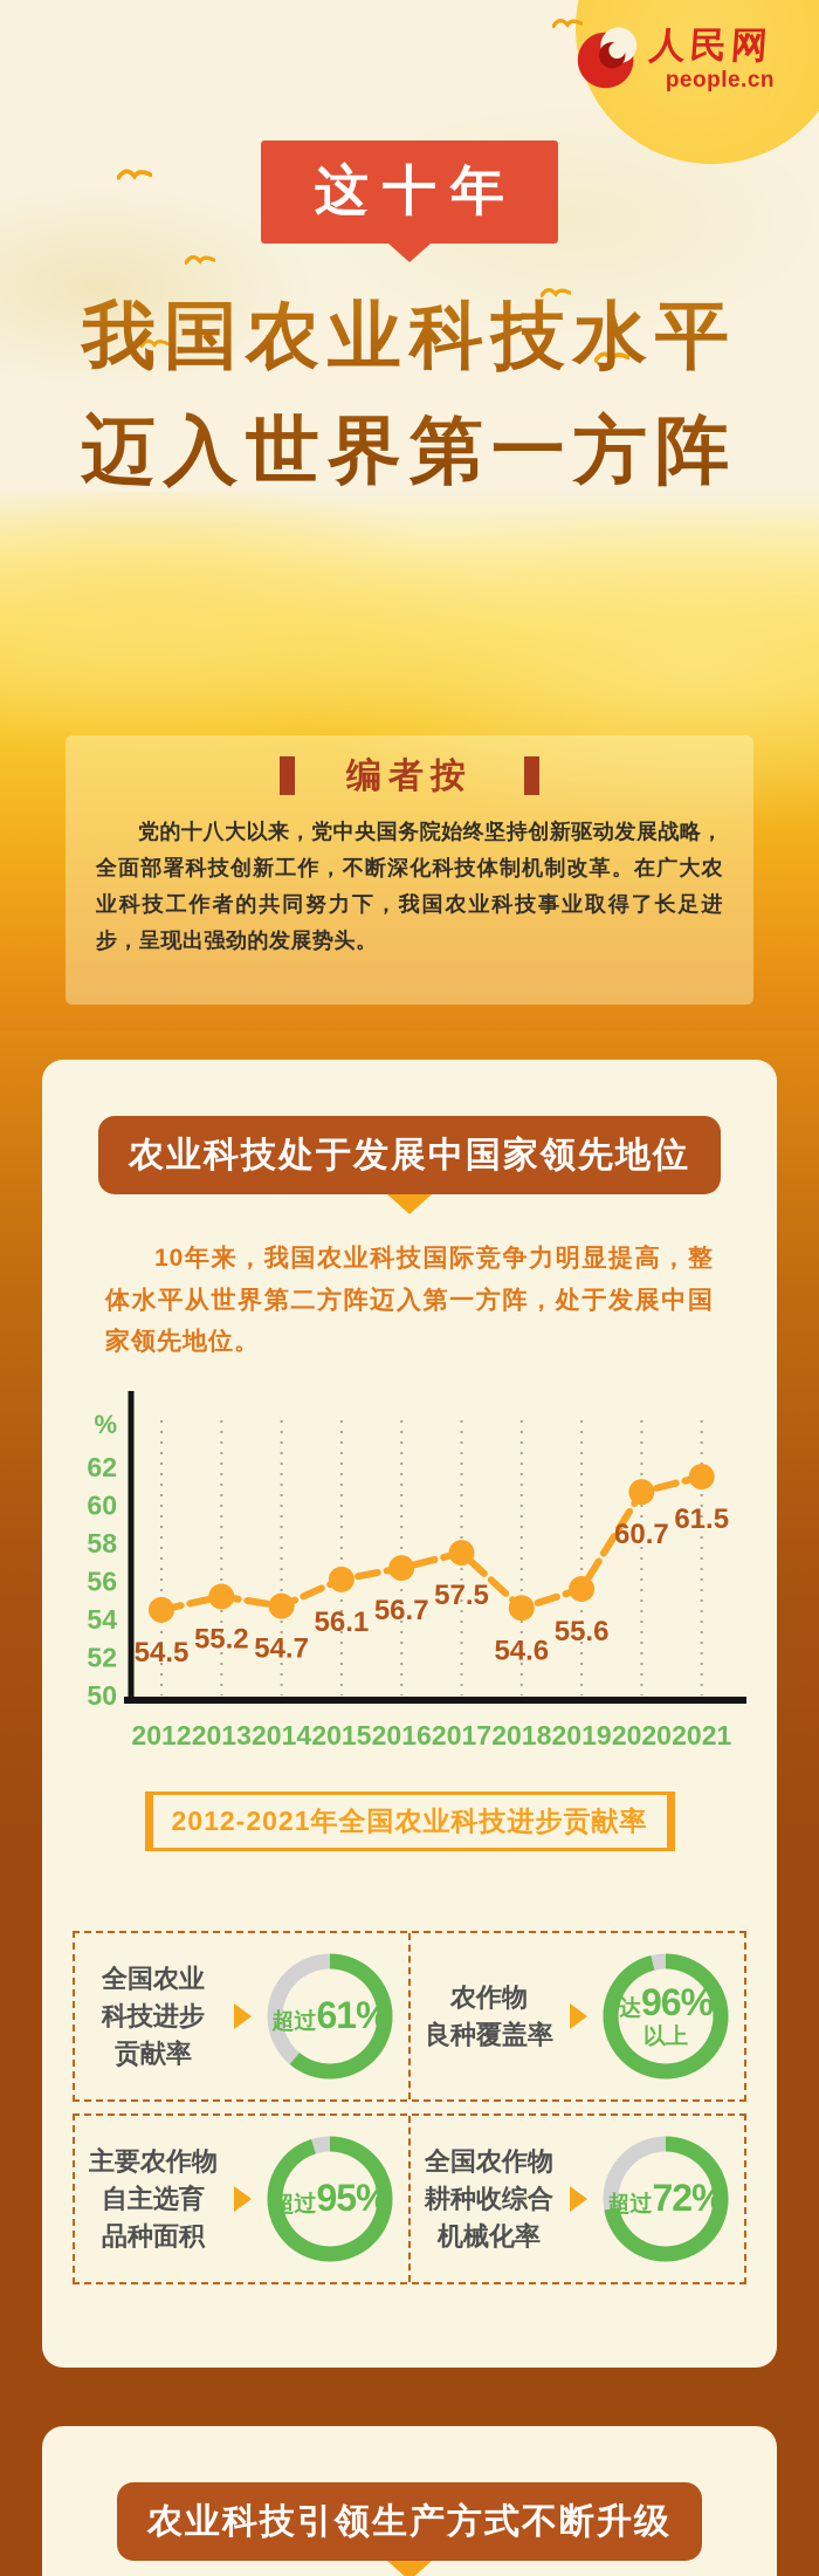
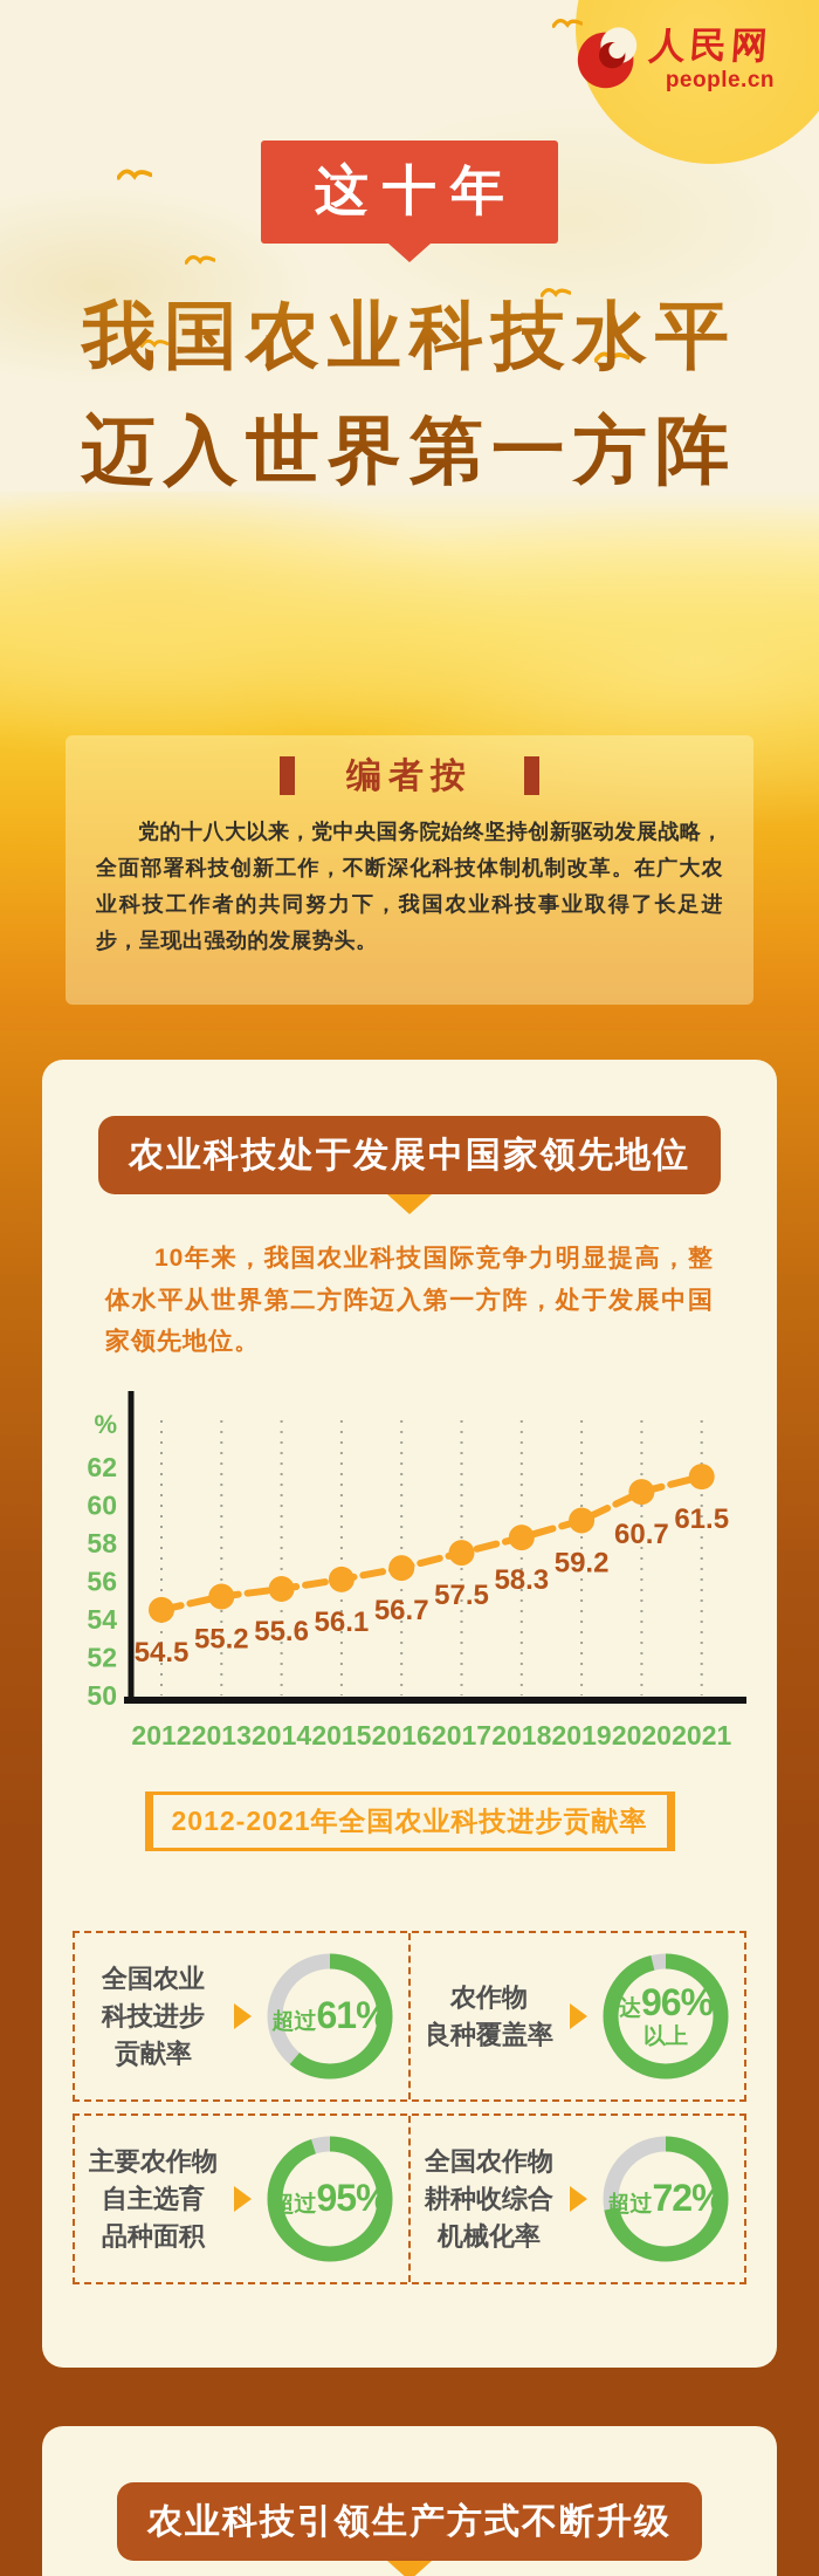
2014: 54.7 -> 55.6
2018: 54.6 -> 58.3
2019: 55.6 -> 59.2
